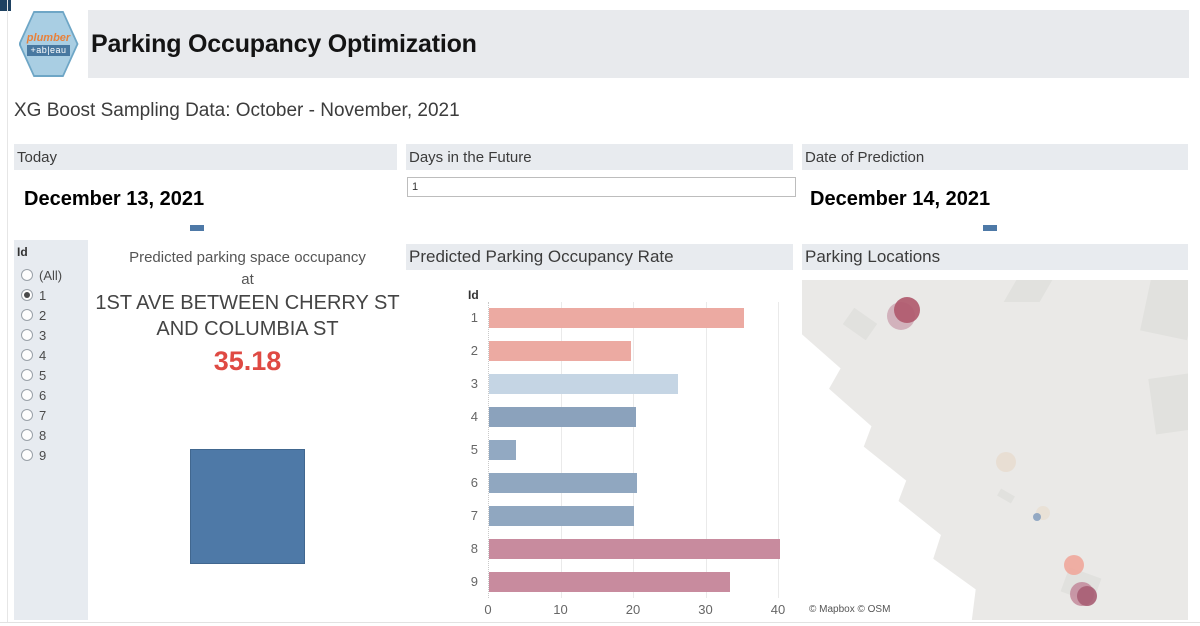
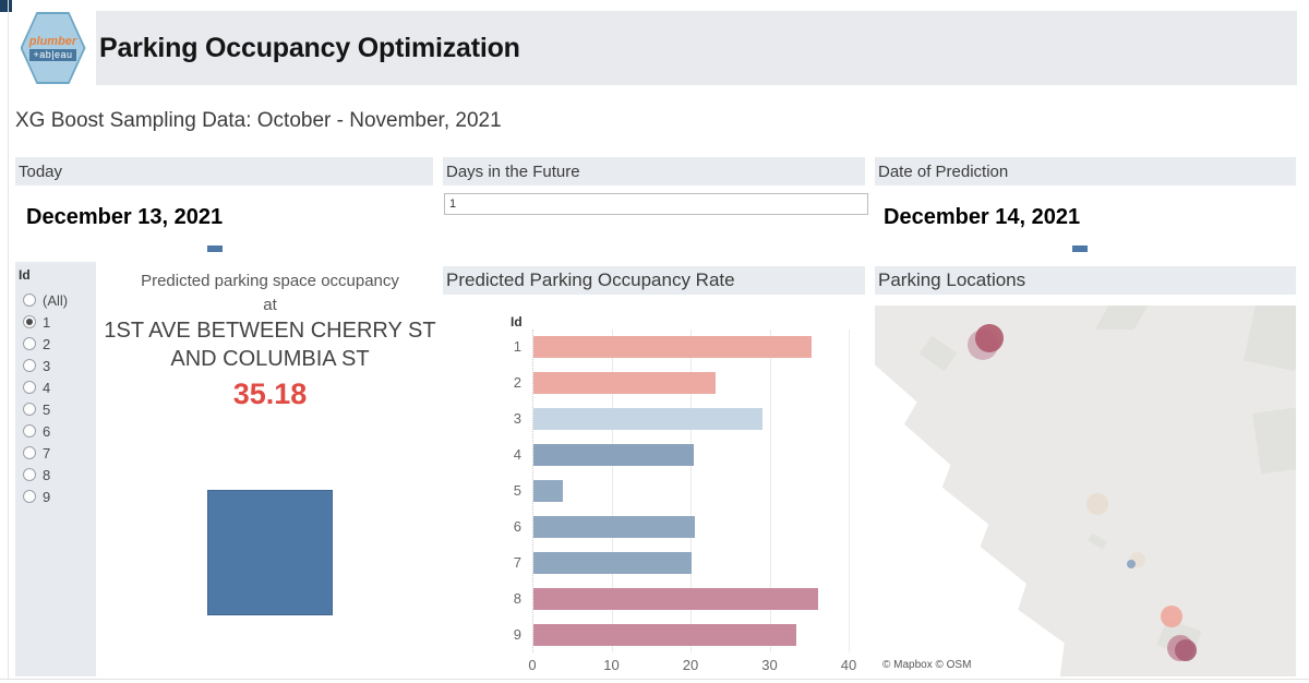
2: 20 -> 23
3: 26 -> 29
8: 40 -> 36
